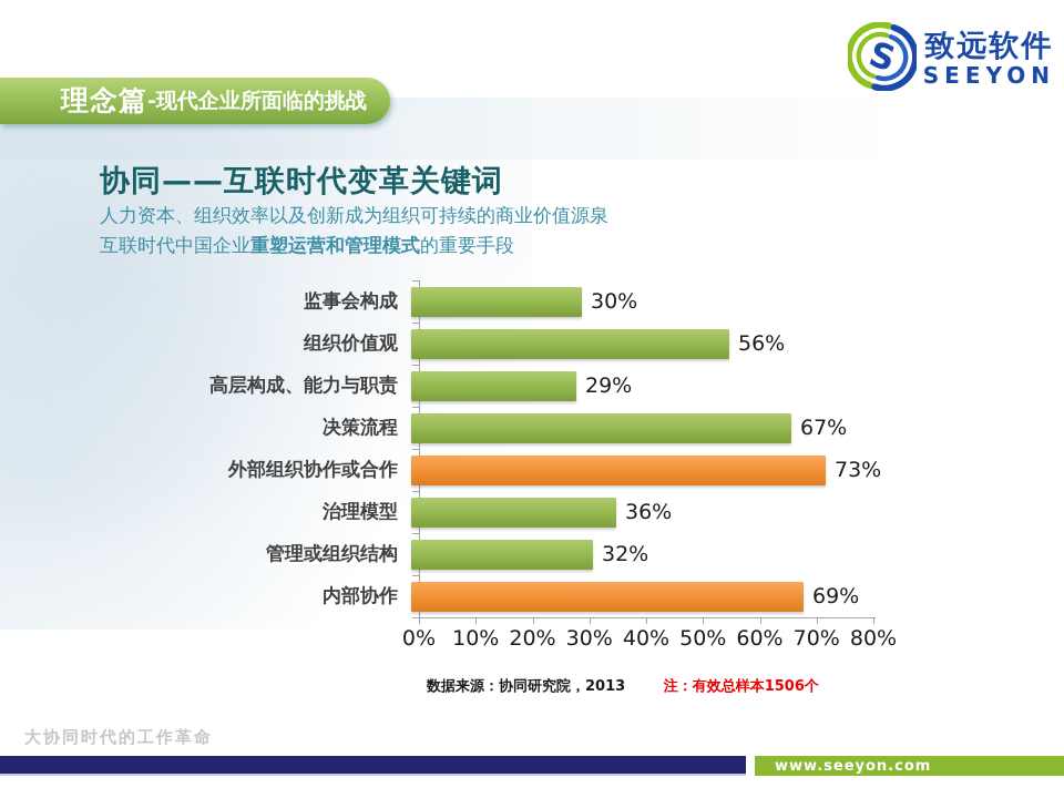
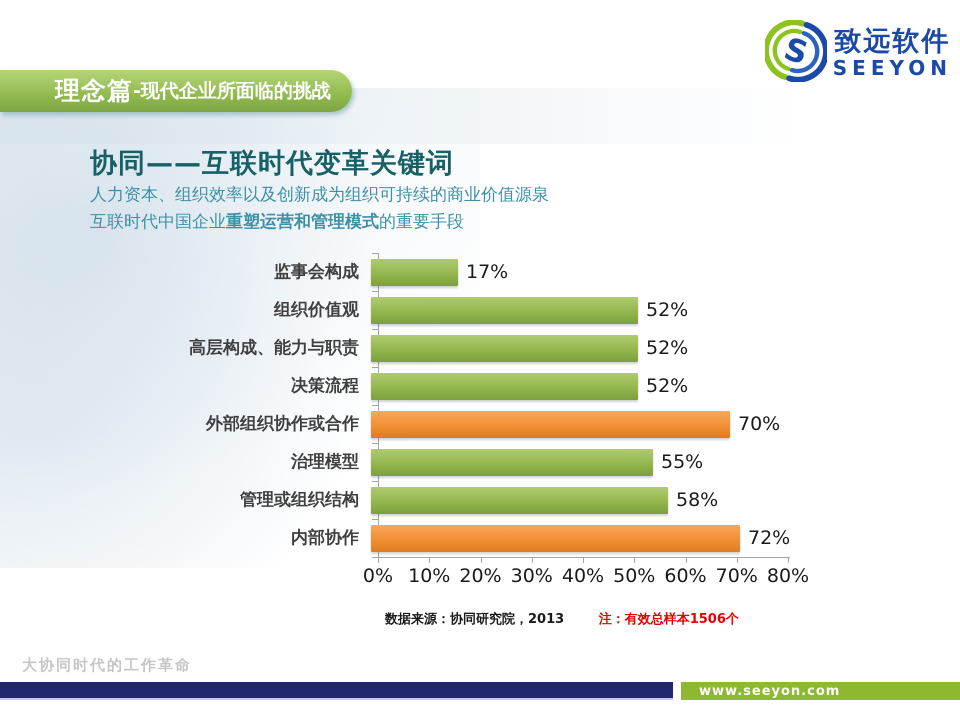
监事会构成: 30% -> 17%
组织价值观: 56% -> 52%
高层构成、能力与职责: 29% -> 52%
决策流程: 67% -> 52%
外部组织协作或合作: 73% -> 70%
治理模型: 36% -> 55%
管理或组织结构: 32% -> 58%
内部协作: 69% -> 72%
